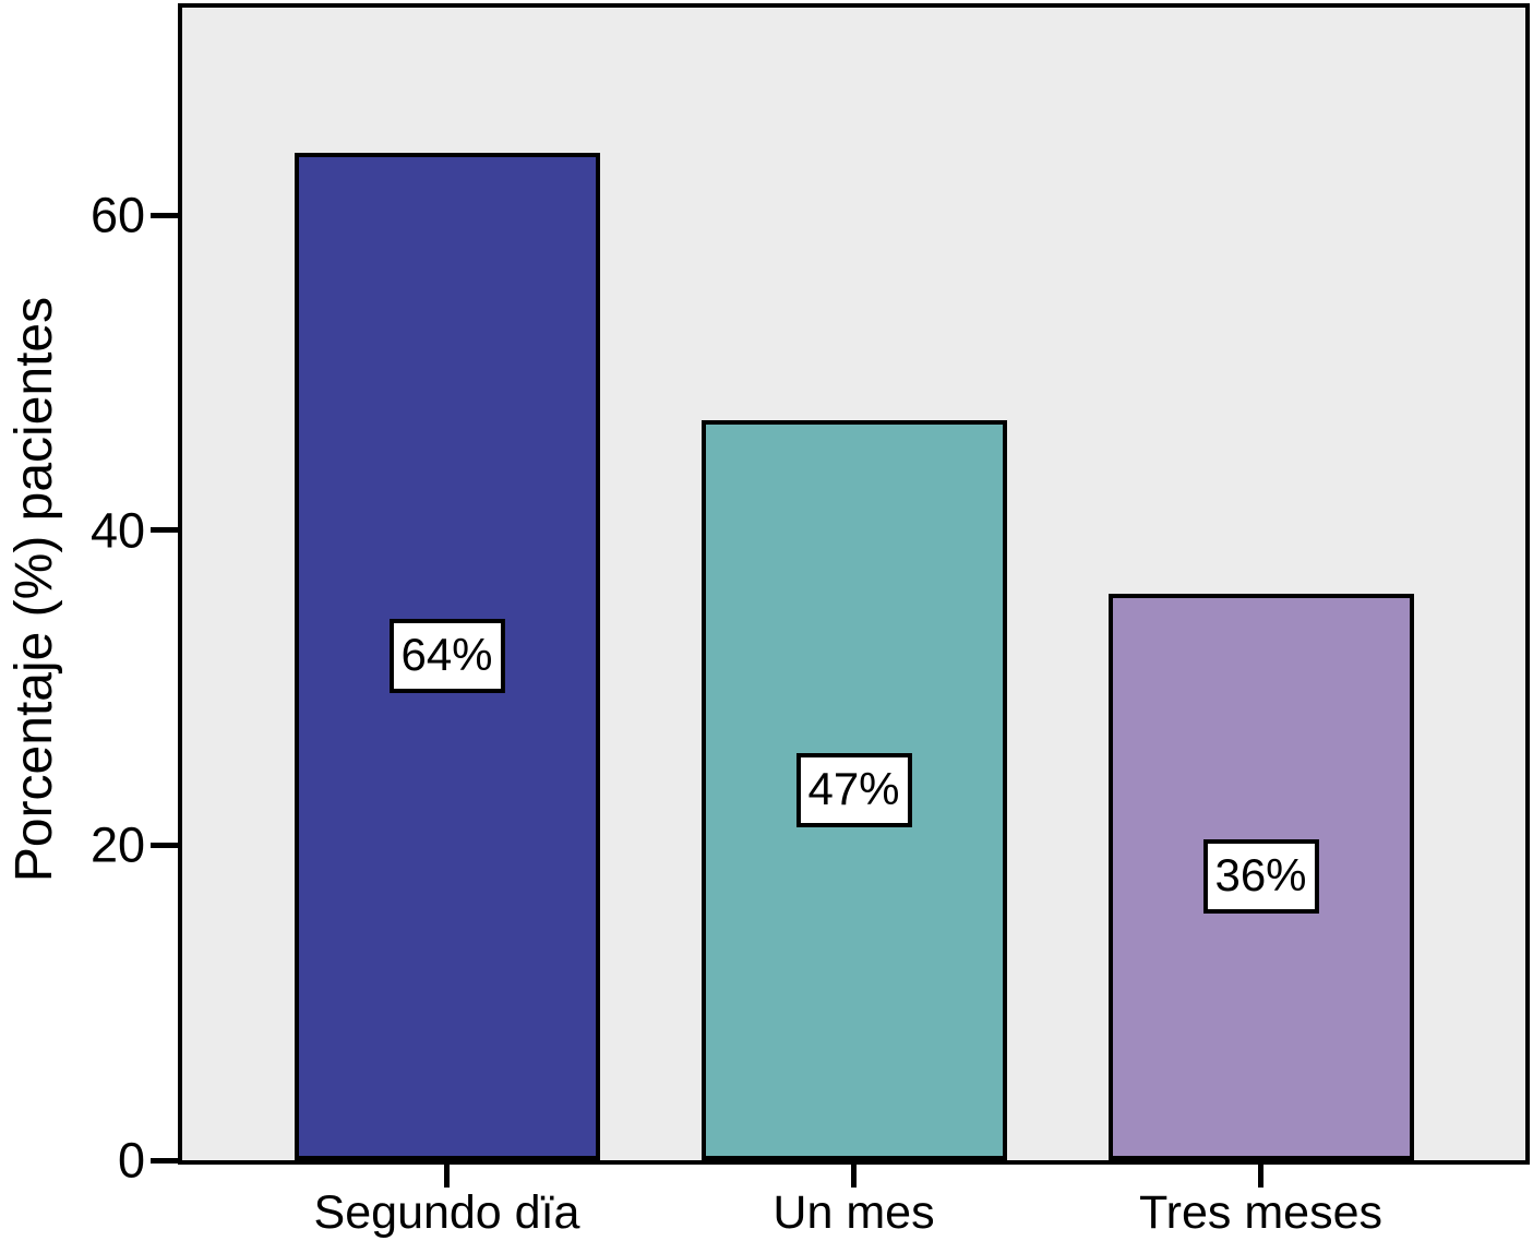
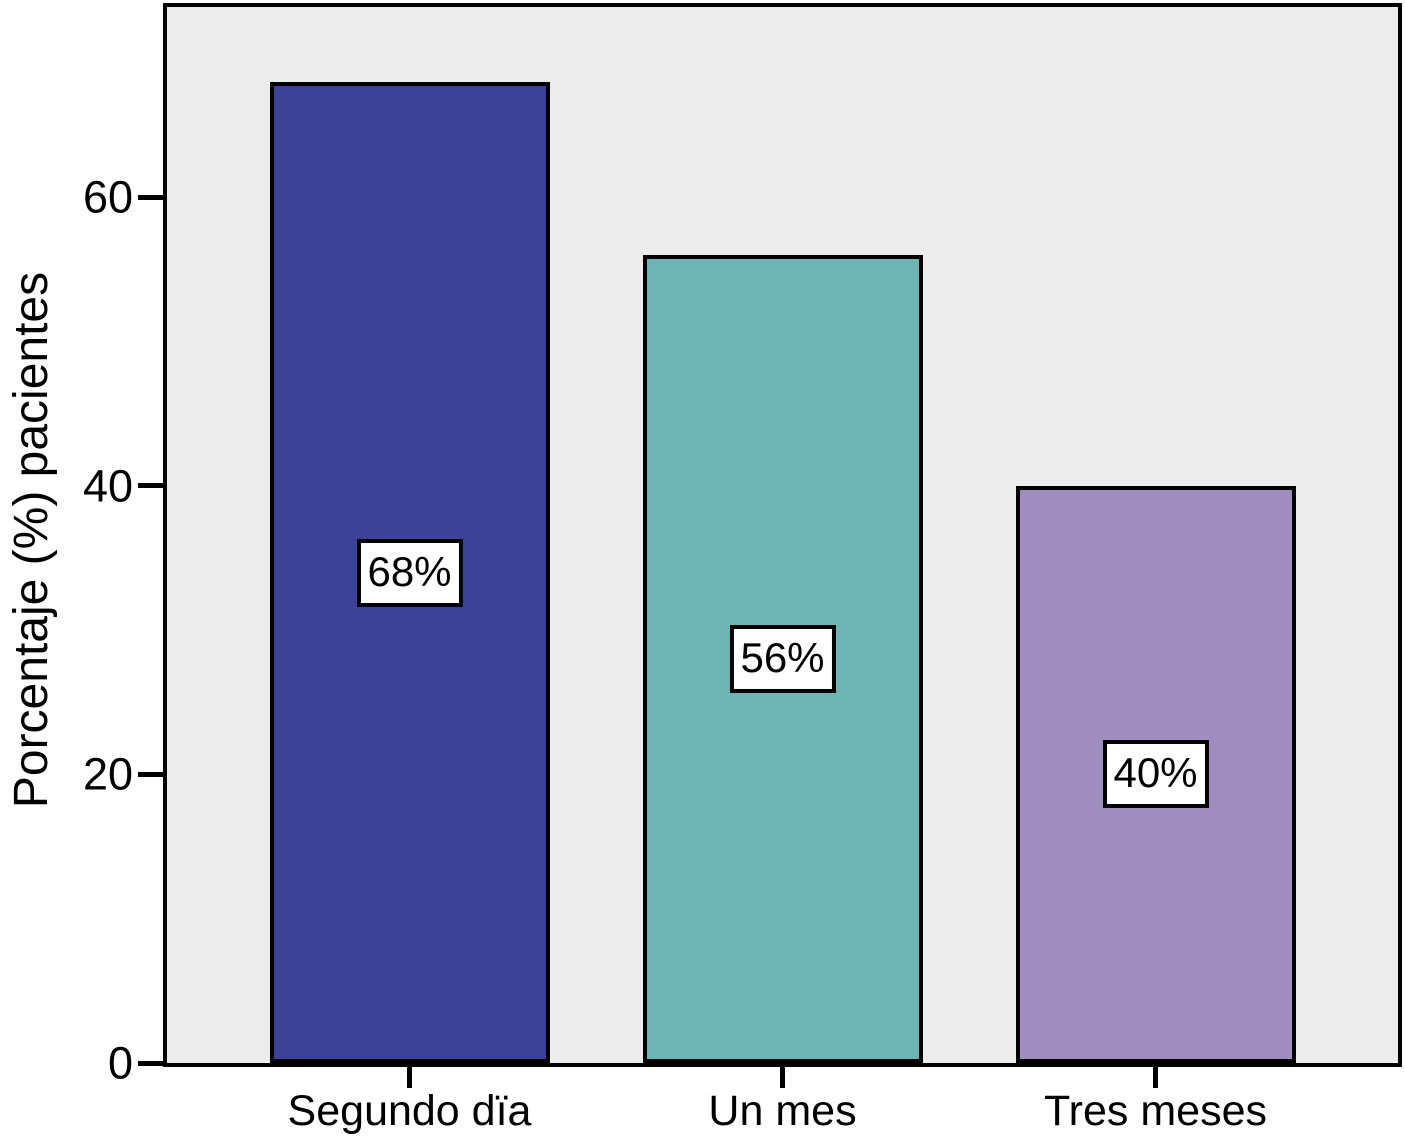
Segundo dïa: 64% -> 68%
Un mes: 47% -> 56%
Tres meses: 36% -> 40%
